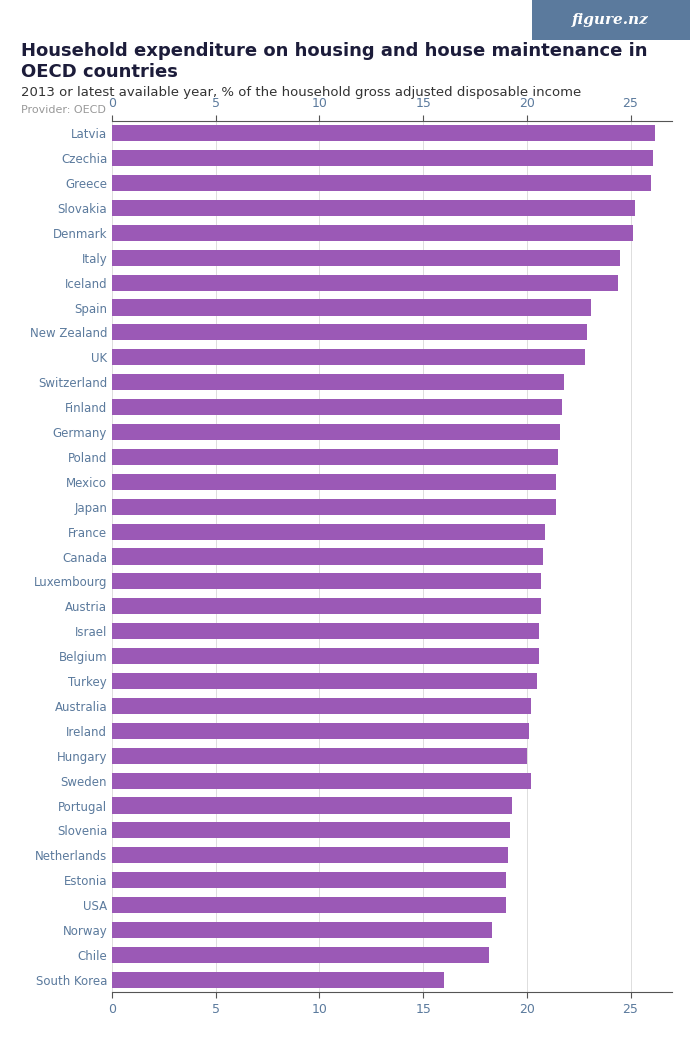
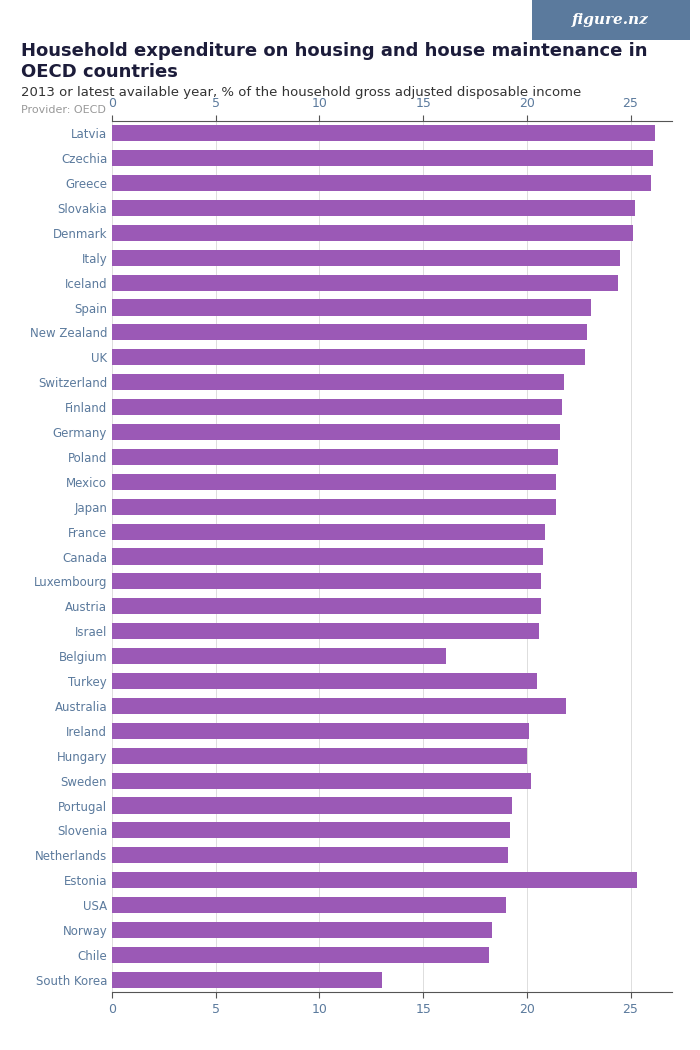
Belgium: 20.6 -> 16.1
Australia: 20.2 -> 21.9
Estonia: 19.0 -> 25.3
South Korea: 16.0 -> 13.0
